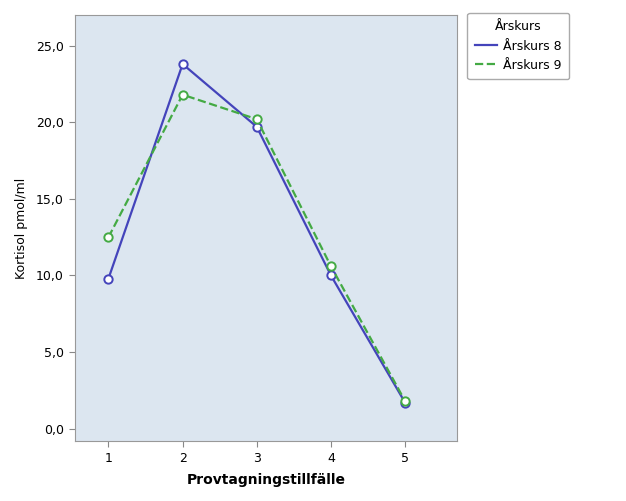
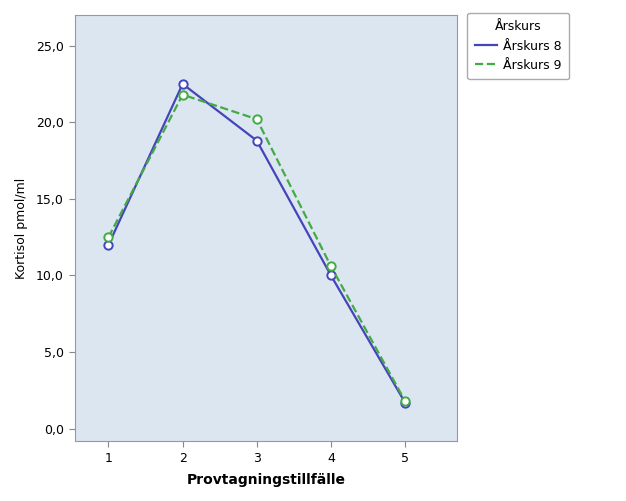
Årskurs 8/1: 9,8 -> 12,0
Årskurs 8/2: 23,8 -> 22,5
Årskurs 8/3: 19,7 -> 18,8
